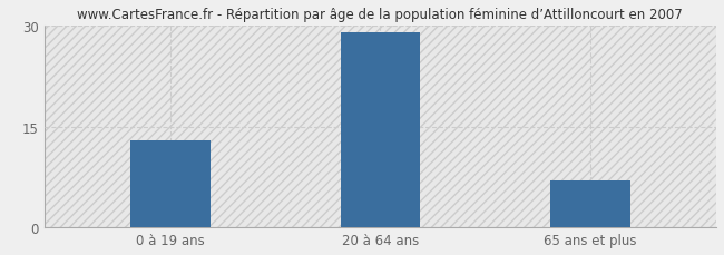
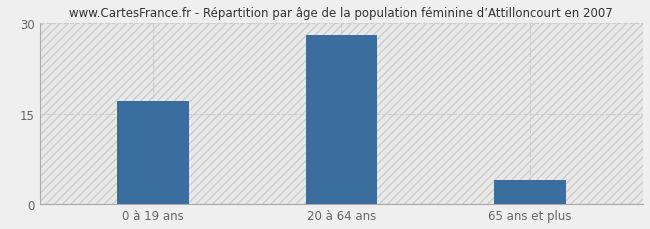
0 à 19 ans: 13 -> 17
20 à 64 ans: 29 -> 28
65 ans et plus: 7 -> 4
